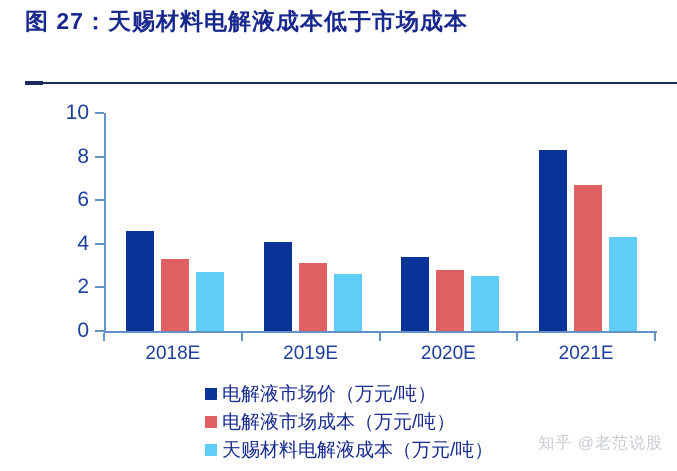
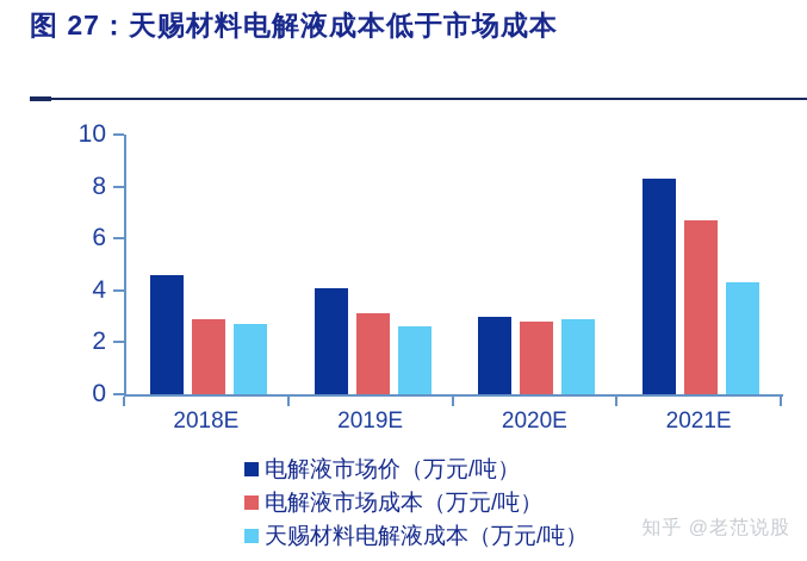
电解液市场成本（万元/吨）/2018E: 3.3 -> 2.9
电解液市场价（万元/吨）/2020E: 3.4 -> 3.0
天赐材料电解液成本（万元/吨）/2020E: 2.5 -> 2.9
